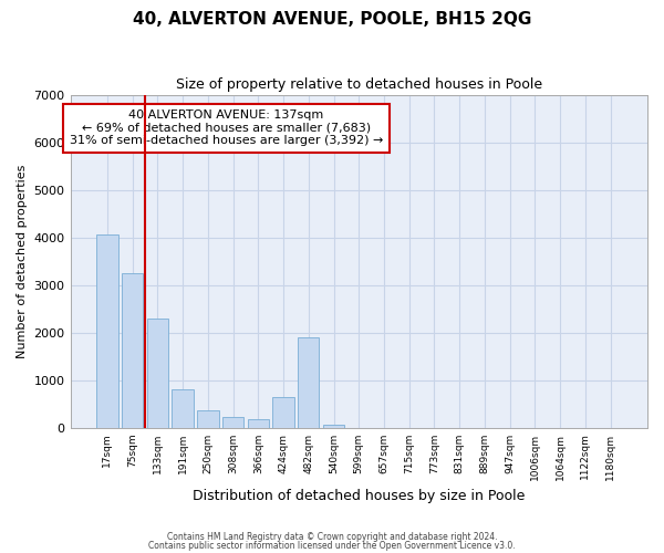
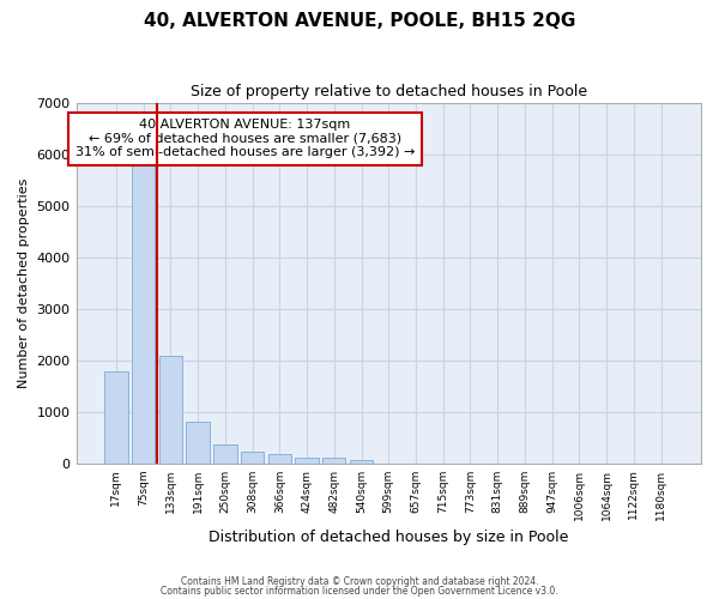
17sqm: 4050 -> 1780
75sqm: 3250 -> 5780
133sqm: 2300 -> 2080
424sqm: 650 -> 110
482sqm: 1900 -> 100
